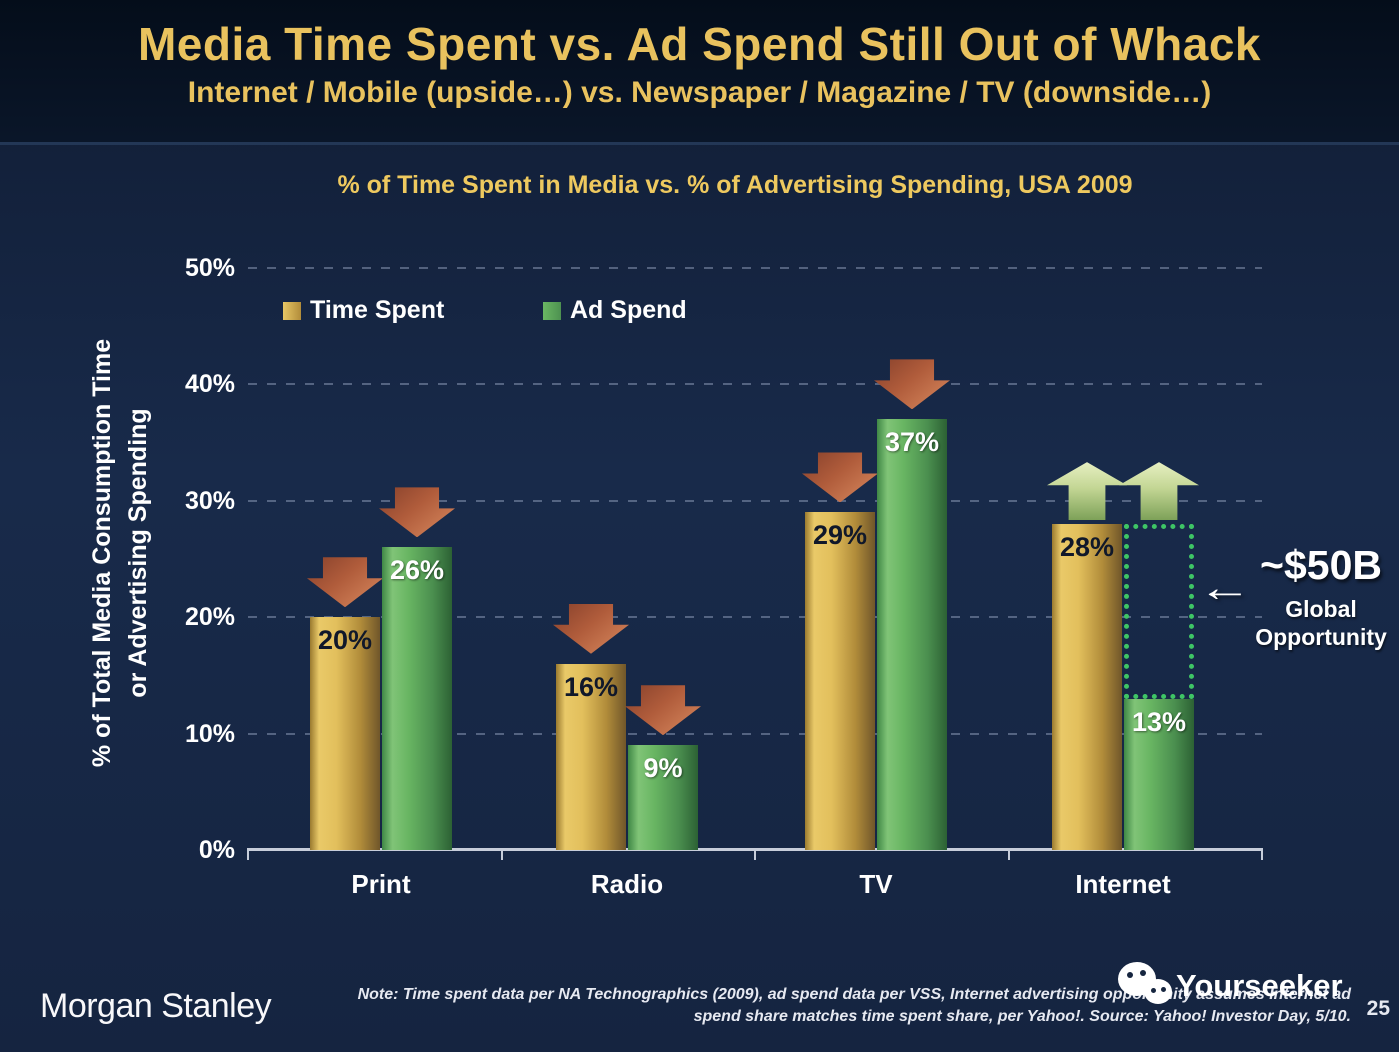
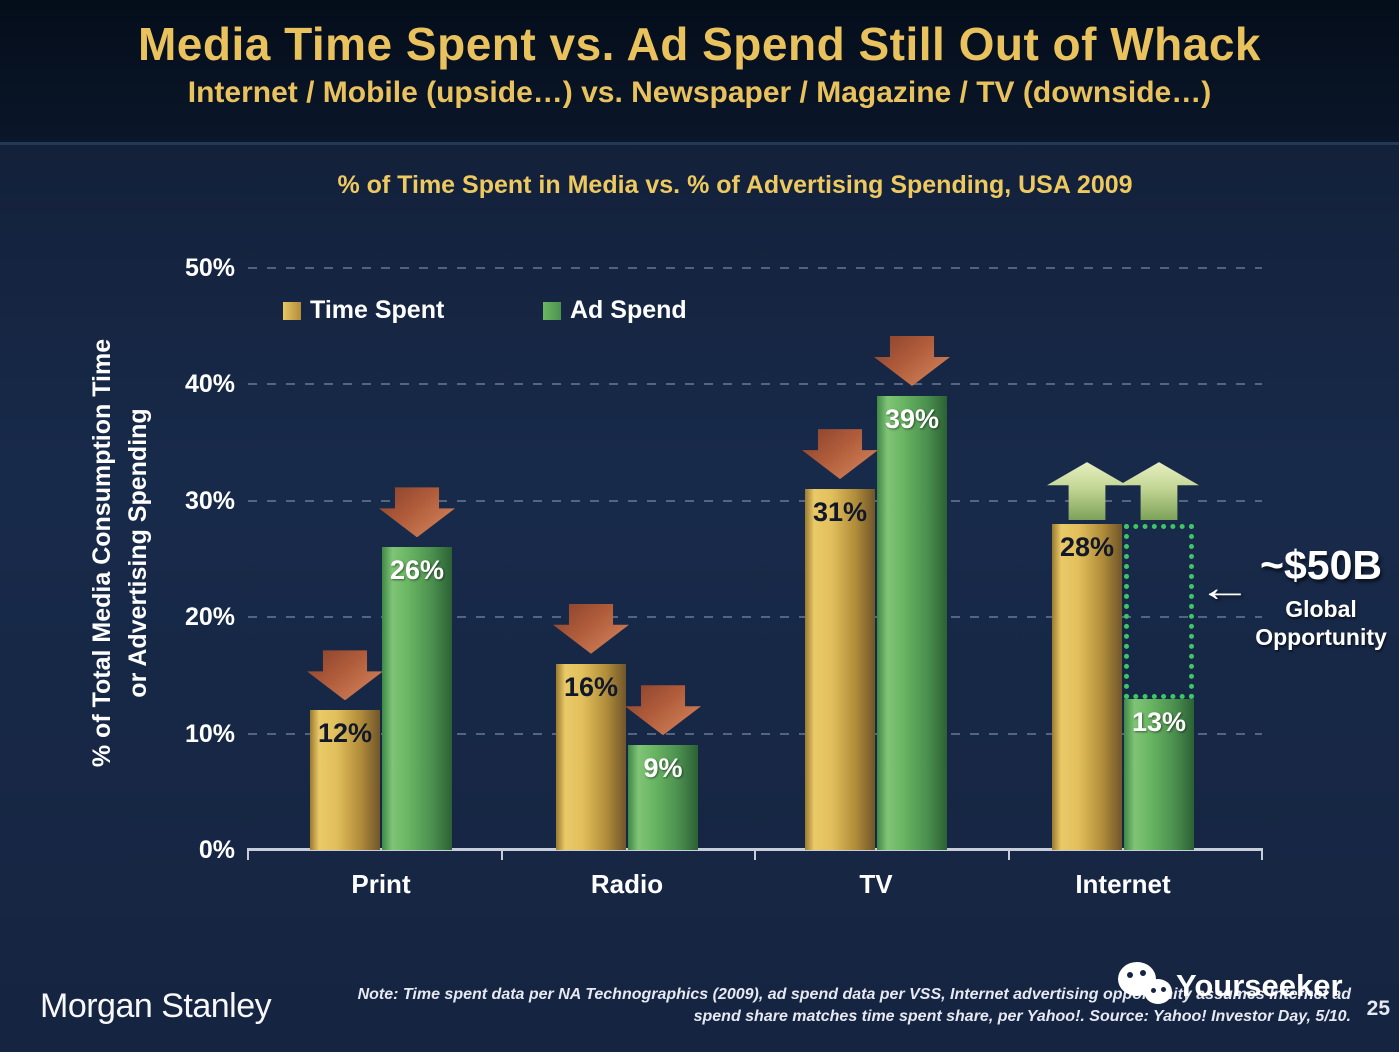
Time Spent/Print: 20% -> 12%
Time Spent/TV: 29% -> 31%
Ad Spend/TV: 37% -> 39%
